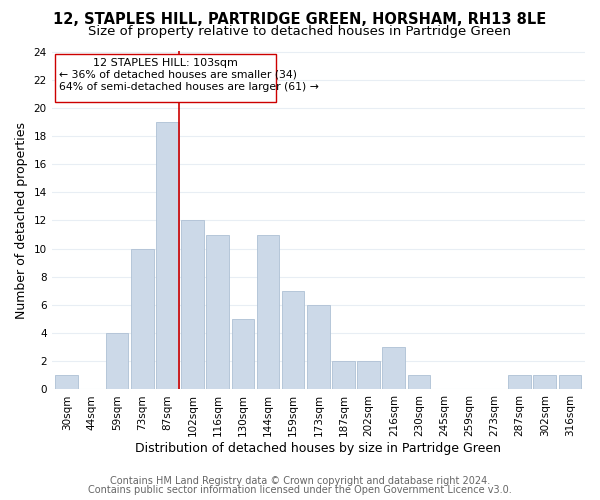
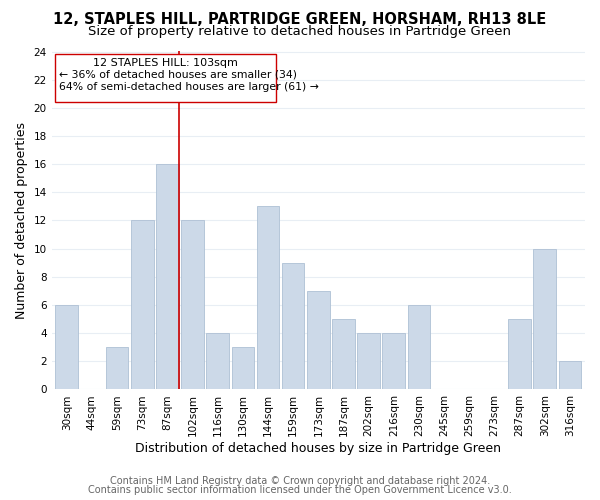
30sqm: 1 -> 6
59sqm: 4 -> 3
73sqm: 10 -> 12
87sqm: 19 -> 16
116sqm: 11 -> 4
130sqm: 5 -> 3
144sqm: 11 -> 13
159sqm: 7 -> 9
173sqm: 6 -> 7
187sqm: 2 -> 5
202sqm: 2 -> 4
216sqm: 3 -> 4
230sqm: 1 -> 6
287sqm: 1 -> 5
302sqm: 1 -> 10
316sqm: 1 -> 2
